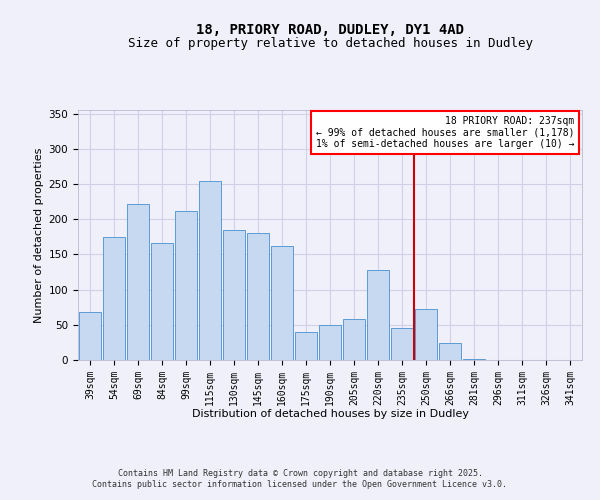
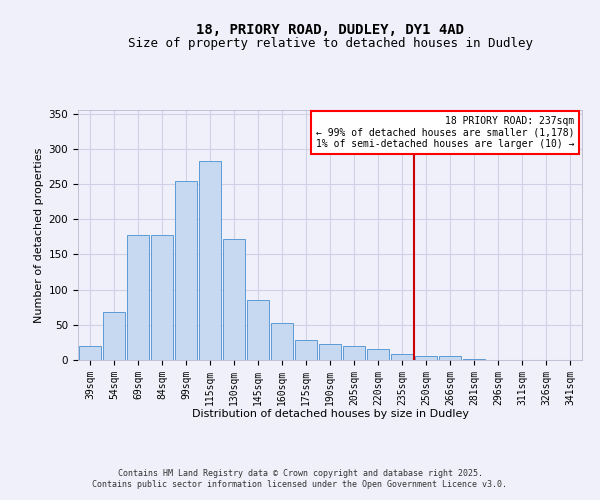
39sqm: 68 -> 20
54sqm: 174 -> 68
69sqm: 222 -> 178
84sqm: 166 -> 178
99sqm: 212 -> 254
115sqm: 254 -> 282
130sqm: 184 -> 172
145sqm: 180 -> 85
160sqm: 162 -> 53
175sqm: 40 -> 28
190sqm: 50 -> 23
205sqm: 58 -> 20
220sqm: 128 -> 15
235sqm: 46 -> 9
250sqm: 72 -> 5
266sqm: 24 -> 5
